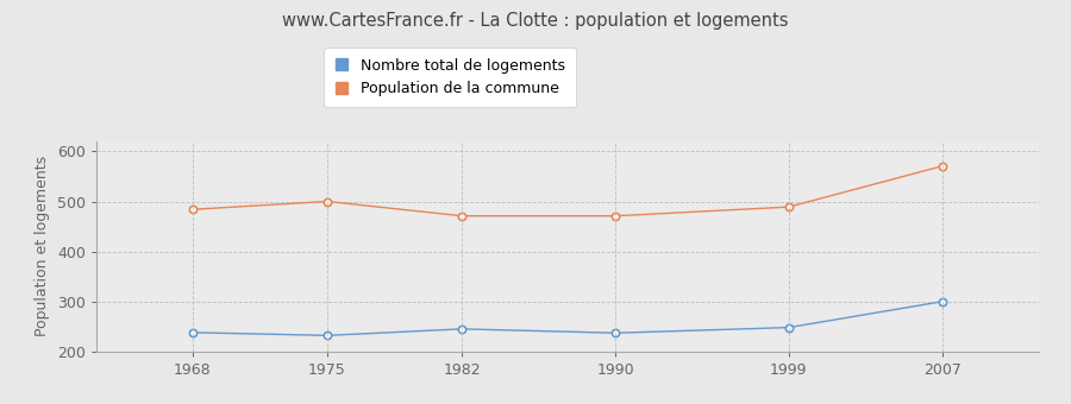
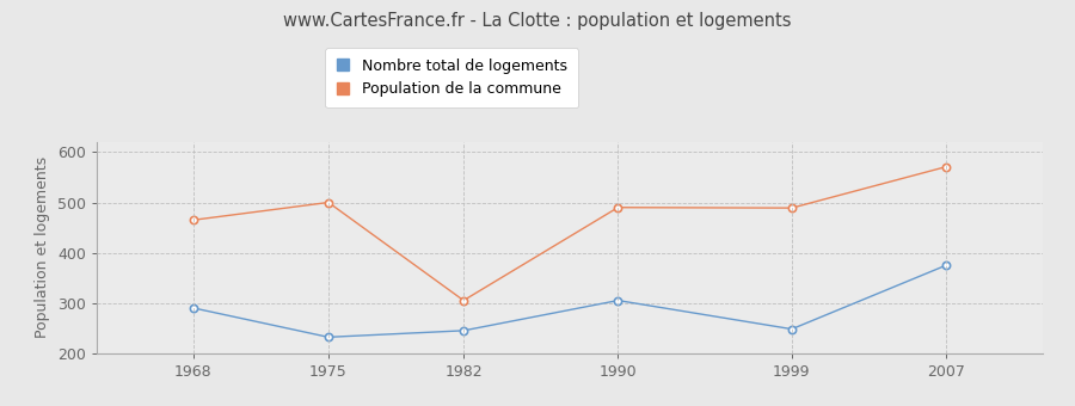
Nombre total de logements/1968: 238 -> 290
Population de la commune/1968: 484 -> 465
Population de la commune/1982: 471 -> 305
Nombre total de logements/1990: 237 -> 305
Population de la commune/1990: 471 -> 490
Nombre total de logements/2007: 300 -> 375
